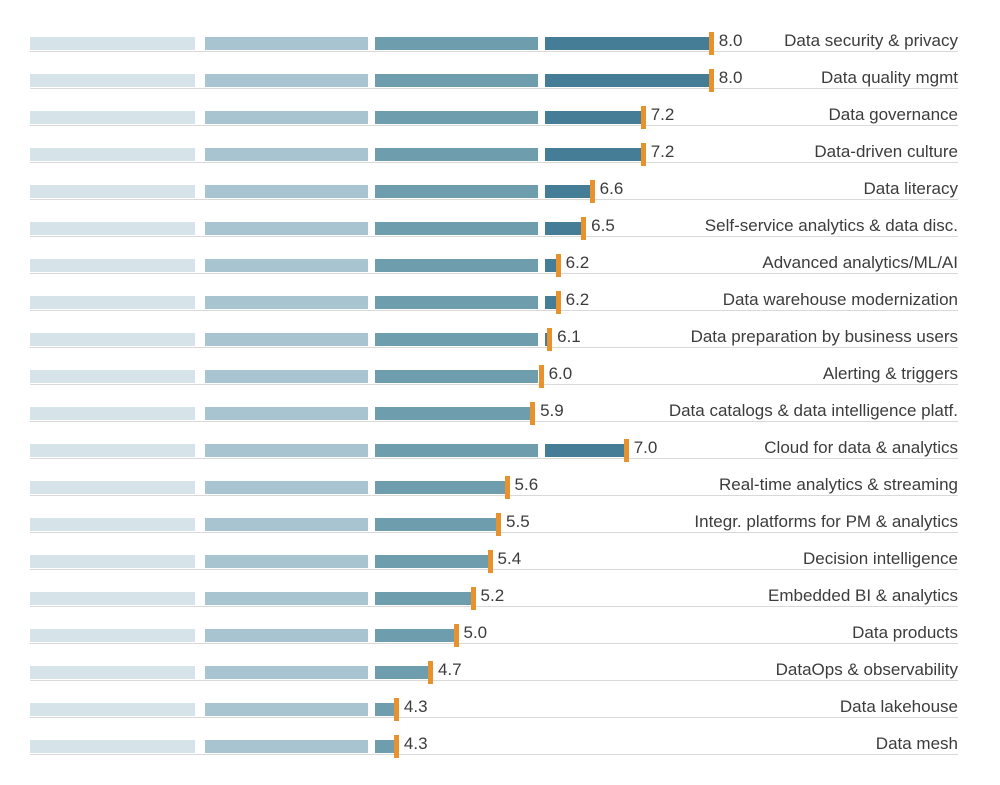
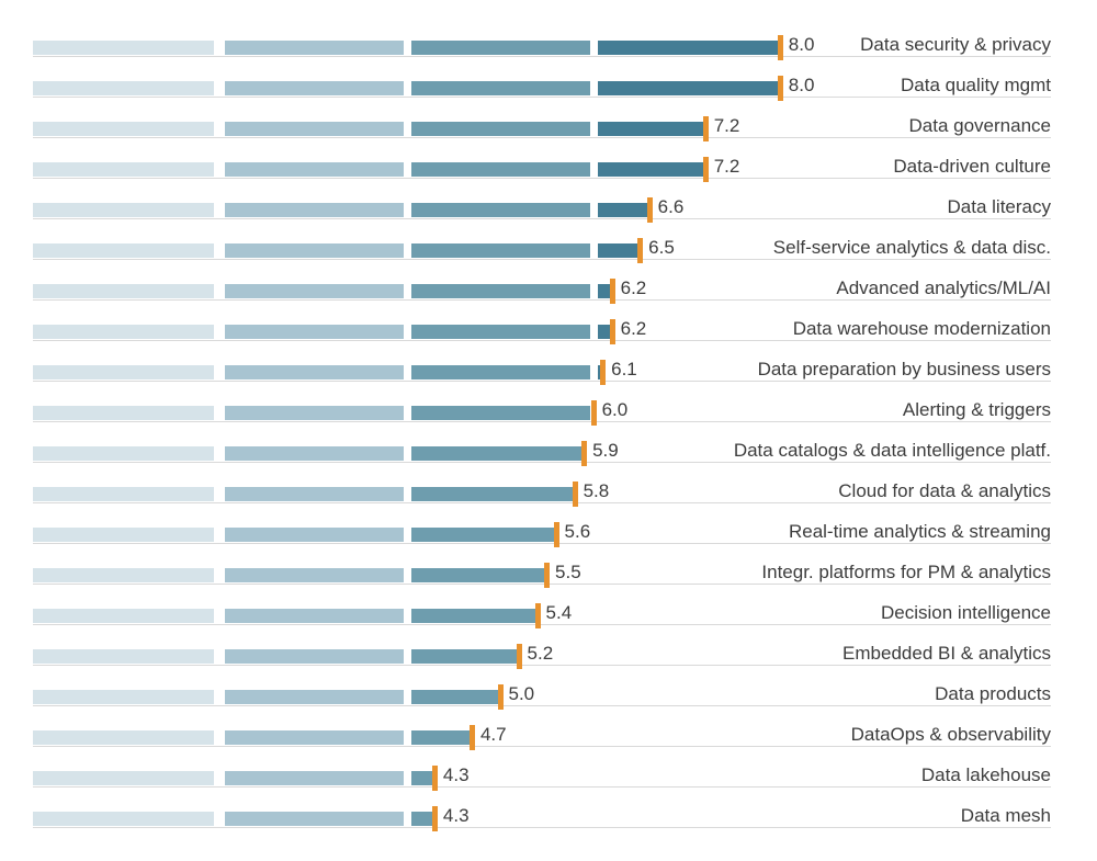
Cloud for data & analytics: 7.0 -> 5.8
